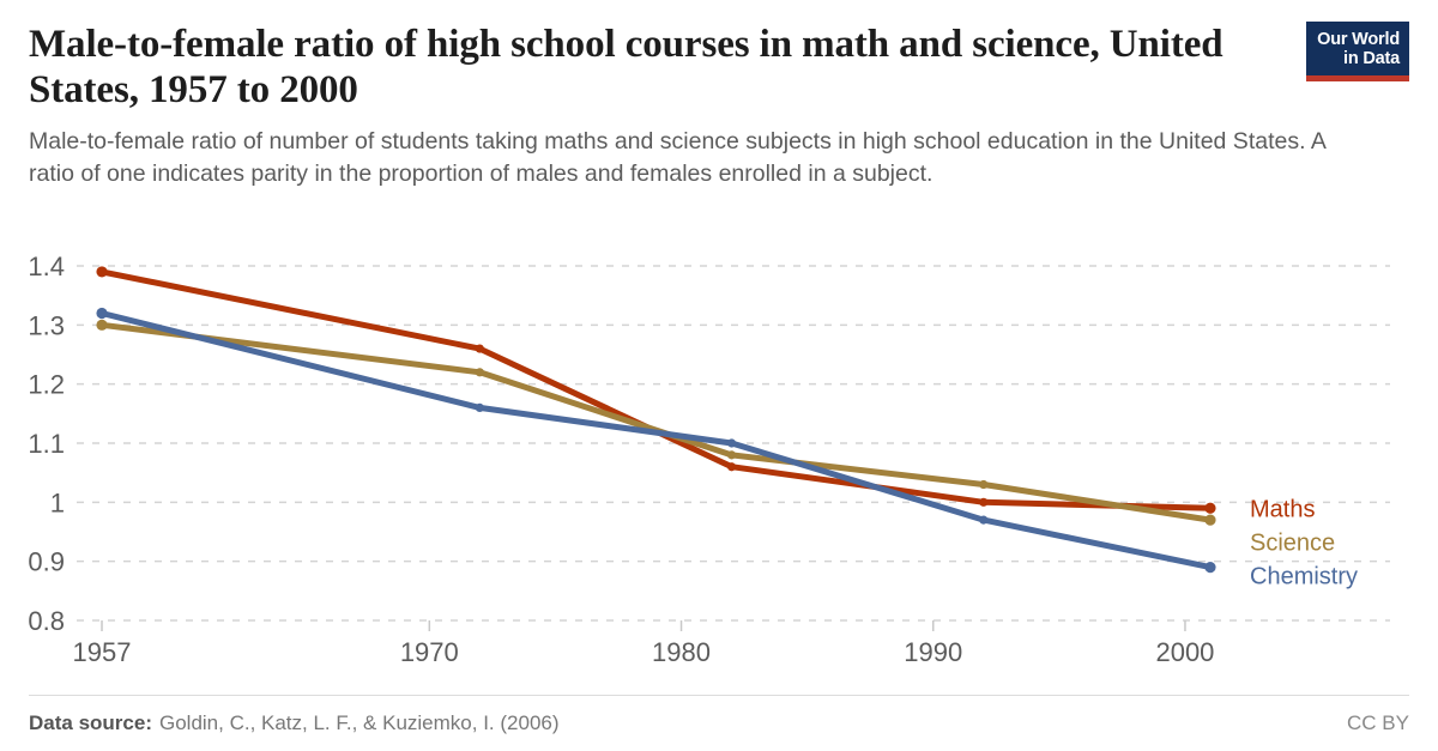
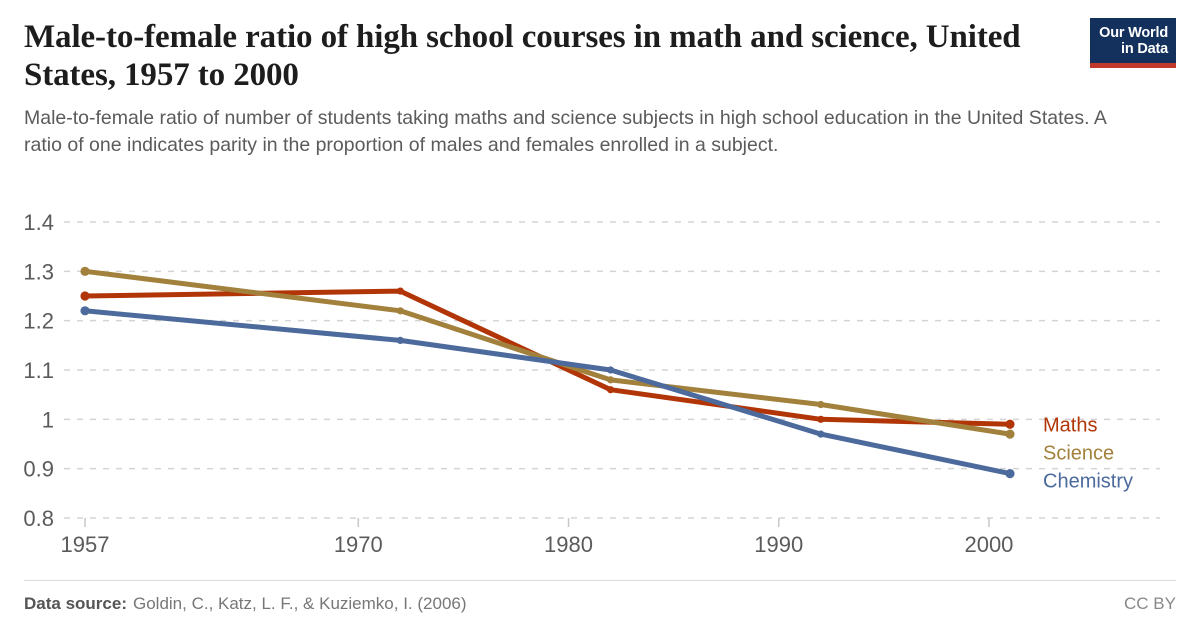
Maths/1957: 1.39 -> 1.25
Chemistry/1957: 1.32 -> 1.22
